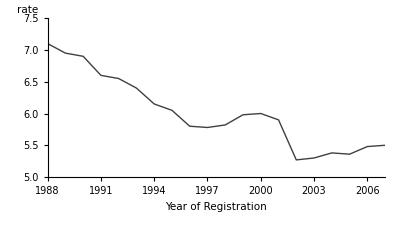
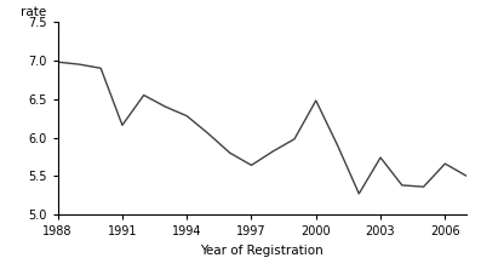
1988: 7.10 -> 6.98
1991: 6.60 -> 6.16
1994: 6.15 -> 6.28
1997: 5.78 -> 5.64
2000: 6.00 -> 6.48
2003: 5.30 -> 5.74
2006: 5.48 -> 5.66
